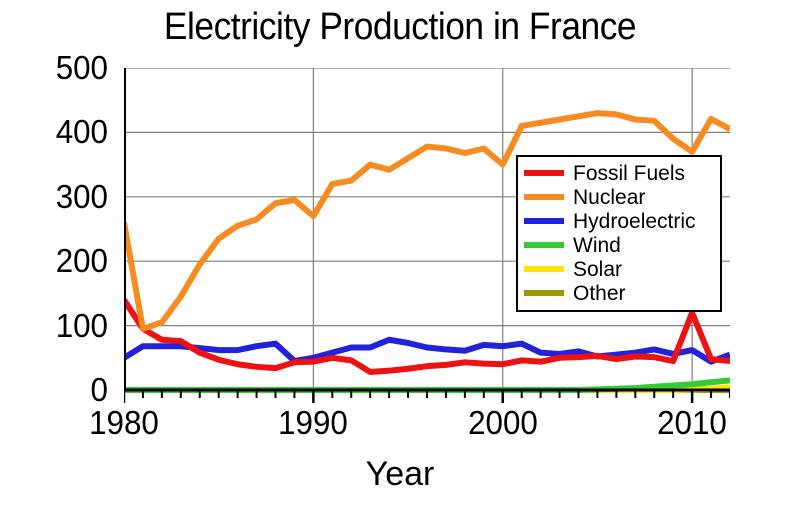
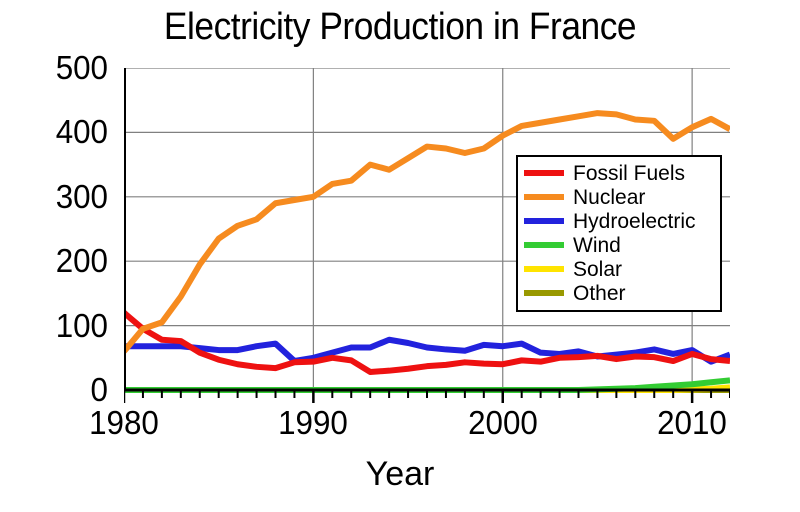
Fossil Fuels/1980: 140 -> 120
Nuclear/1980: 260 -> 60
Hydroelectric/1980: 50 -> 70
Nuclear/1990: 270 -> 300
Nuclear/2000: 350 -> 400
Fossil Fuels/2010: 120 -> 60
Nuclear/2010: 370 -> 410
